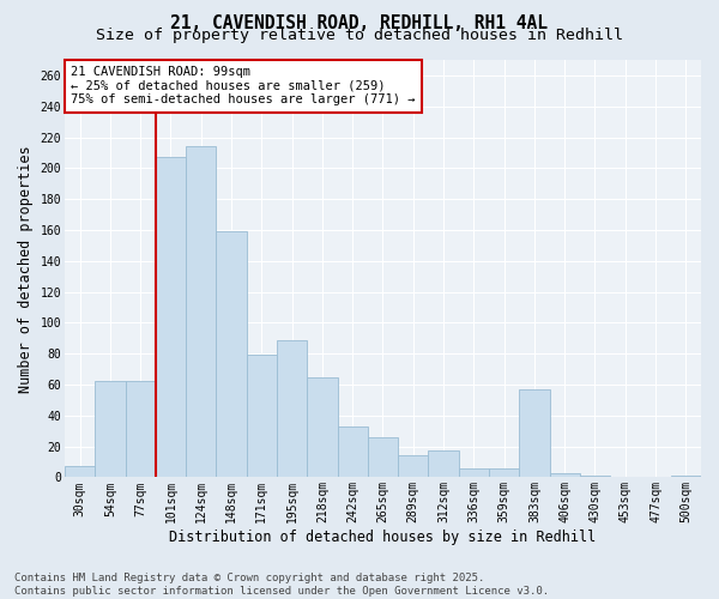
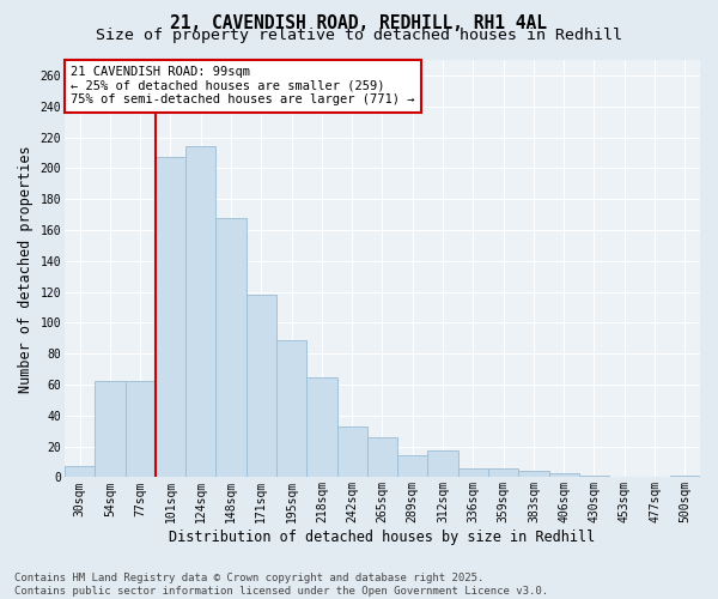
148sqm: 159 -> 168
171sqm: 79 -> 118
383sqm: 57 -> 4
